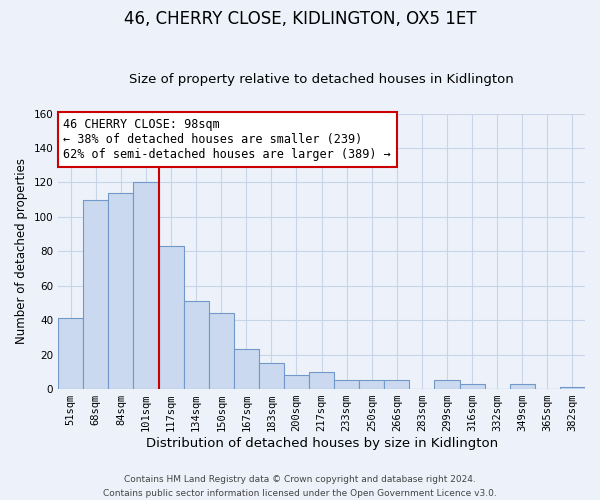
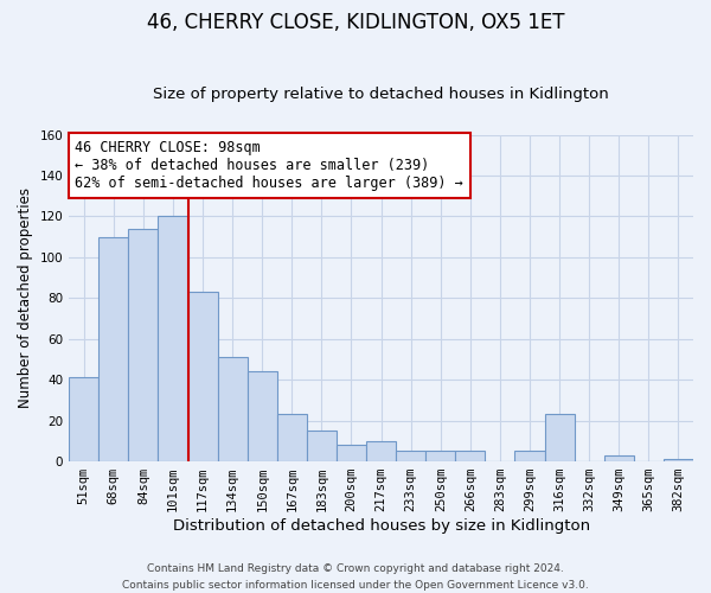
316sqm: 3 -> 23
